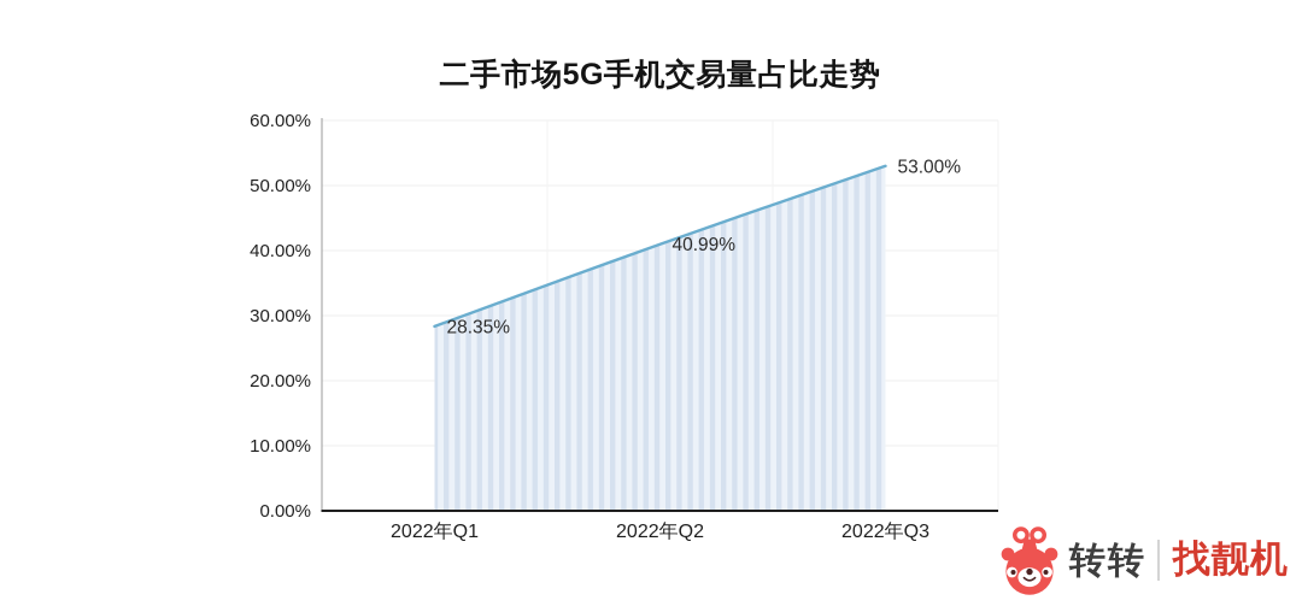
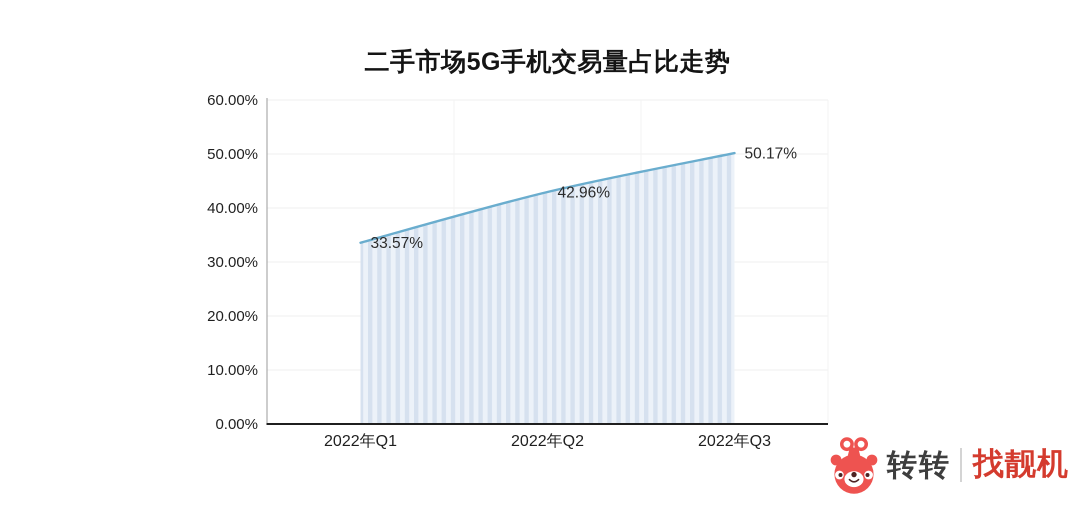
2022年Q1: 28.35% -> 33.57%
2022年Q2: 40.99% -> 42.96%
2022年Q3: 53.00% -> 50.17%
